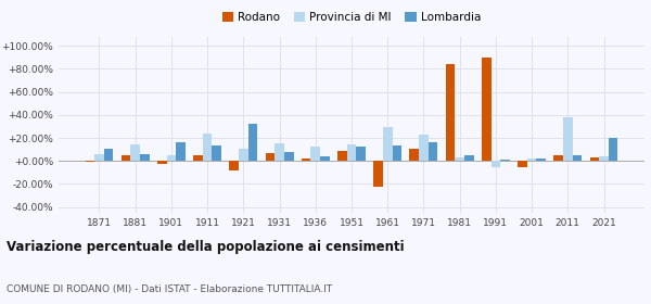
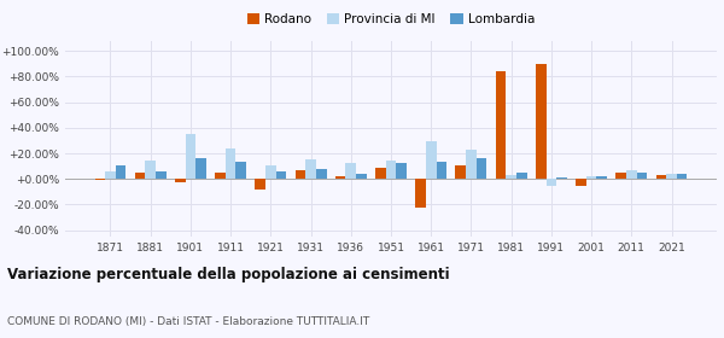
Provincia di MI/1901: 5% -> 35%
Lombardia/1921: 32% -> 6%
Provincia di MI/2011: 38% -> 7%
Lombardia/2021: 20% -> 4%
